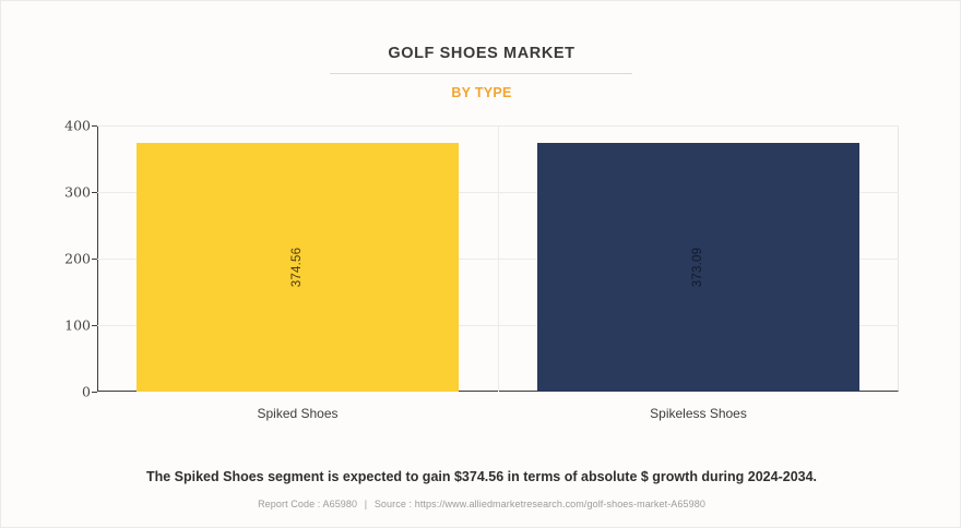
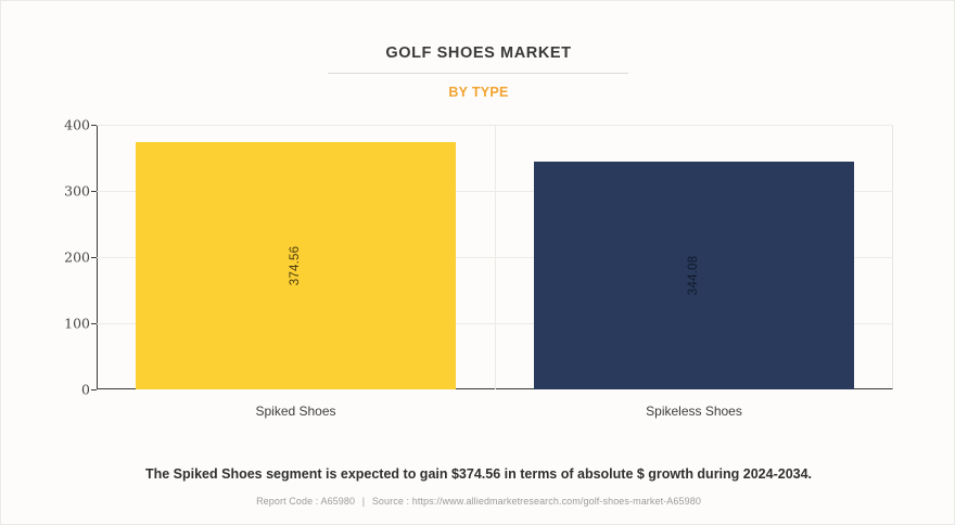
Spikeless Shoes: 373.09 -> 344.08
